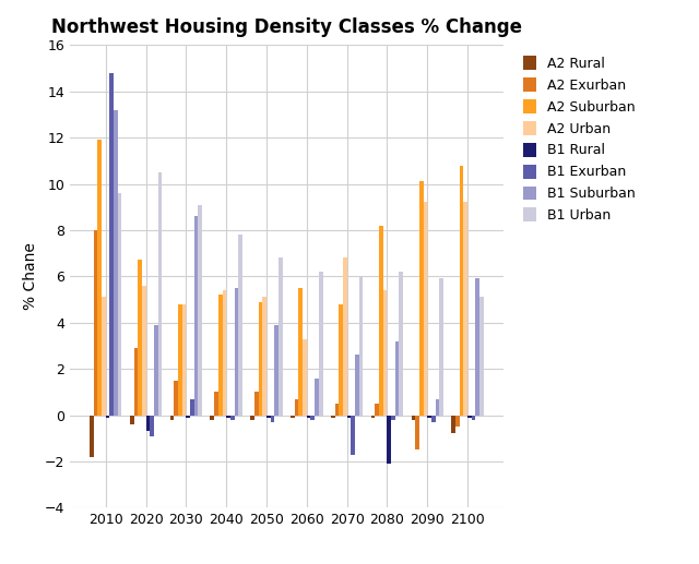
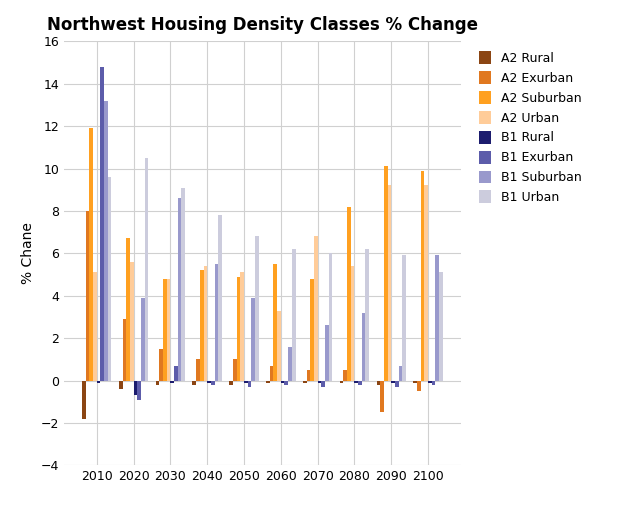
B1 Exurban/2070: -1.7 -> -0.3
B1 Rural/2080: -2.1 -> -0.1
A2 Rural/2100: -0.8 -> -0.1
A2 Suburban/2100: 10.8 -> 9.9
